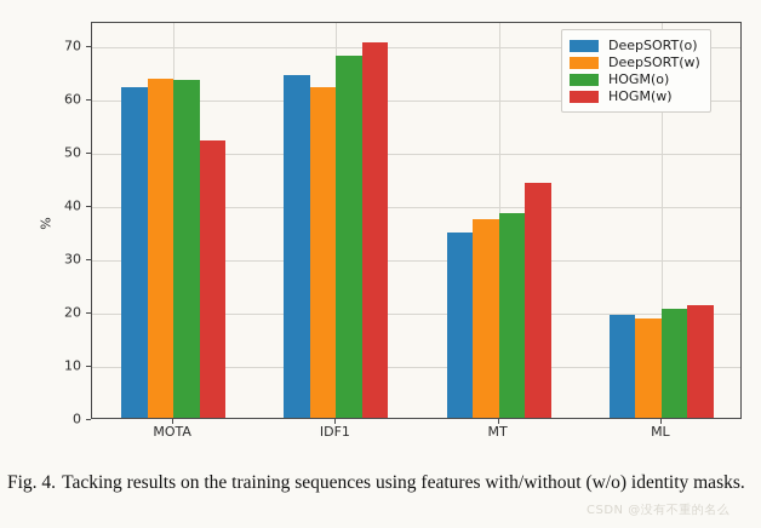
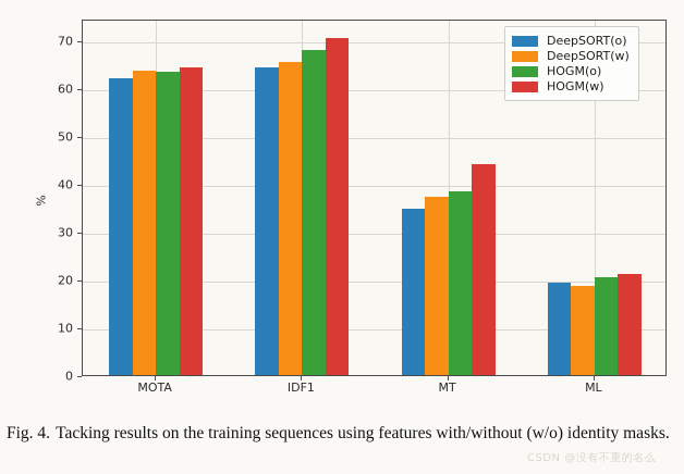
HOGM(w)/MOTA: 52 -> 64
DeepSORT(w)/IDF1: 62 -> 65
